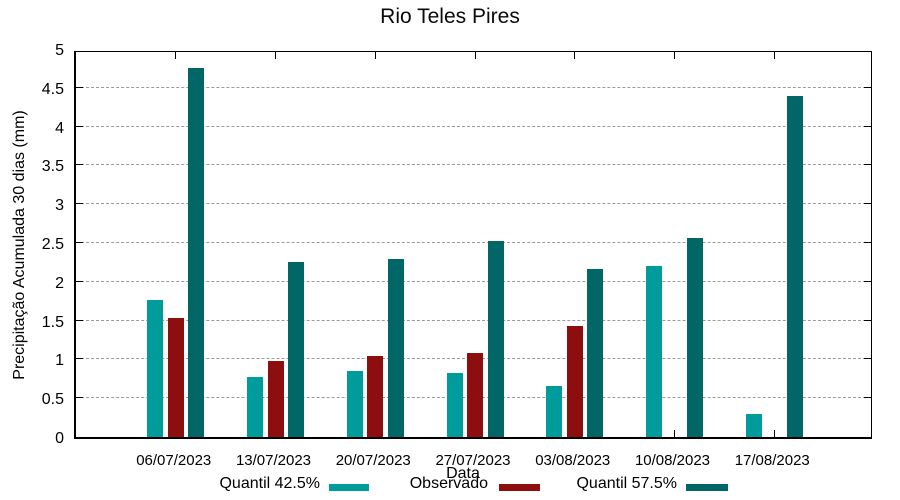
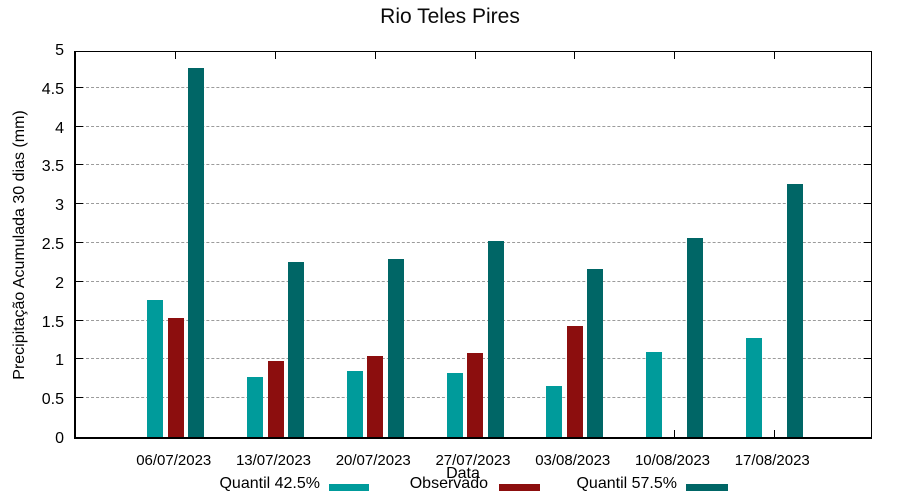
Quantil 42.5%/10/08/2023: 2.2 -> 1.1
Quantil 42.5%/17/08/2023: 0.3 -> 1.3
Quantil 57.5%/17/08/2023: 4.4 -> 3.3
